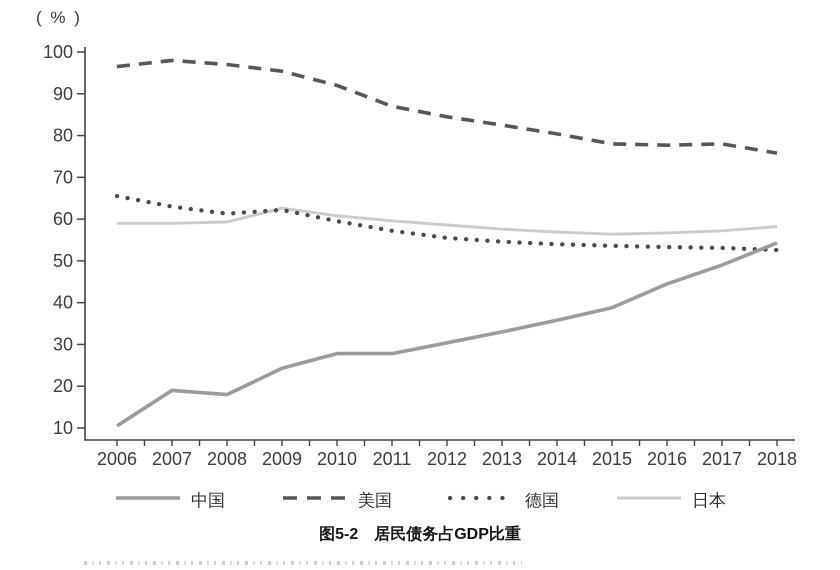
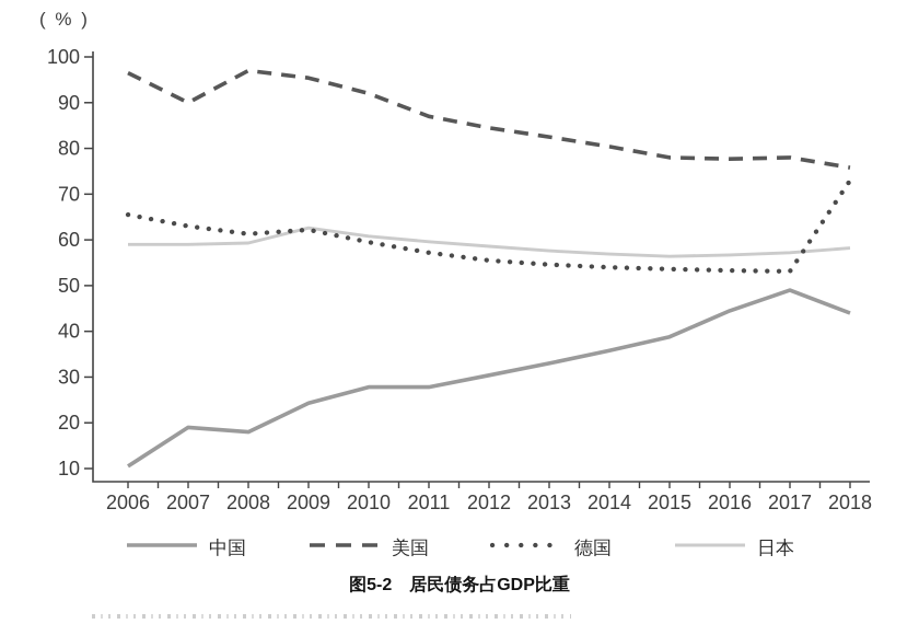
美国/2007: 98 -> 90
中国/2018: 54 -> 44
德国/2018: 53 -> 73
